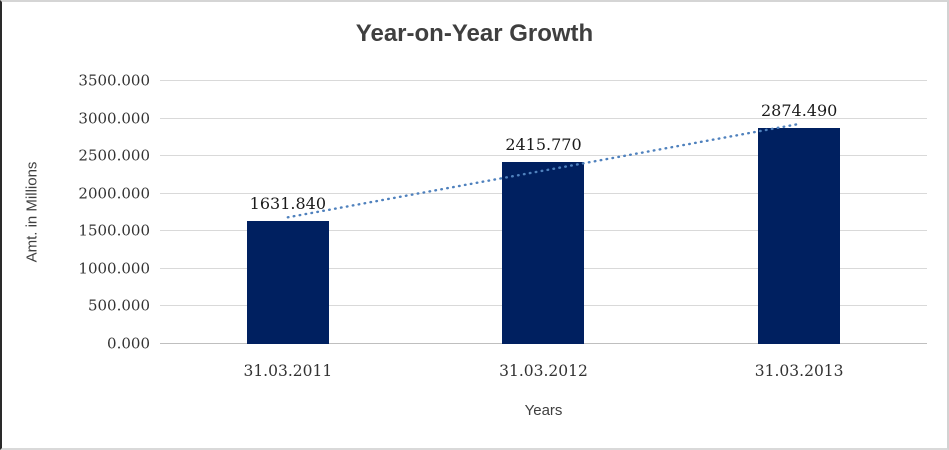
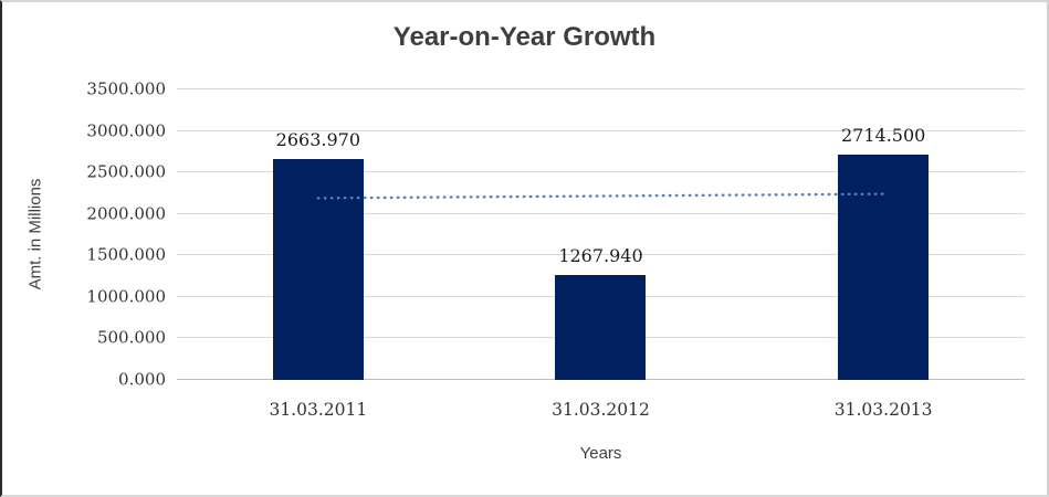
31.03.2011: 1631.840 -> 2663.970
31.03.2012: 2415.770 -> 1267.940
31.03.2013: 2874.490 -> 2714.500
